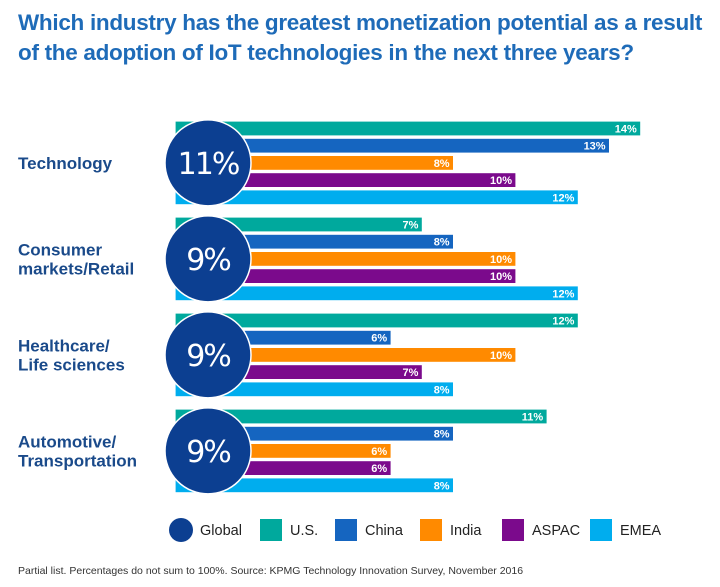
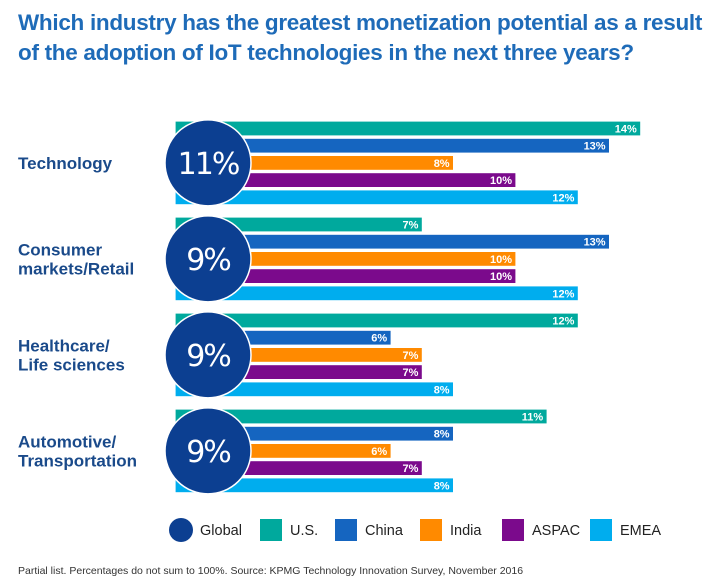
China/Consumer markets/Retail: 8% -> 13%
India/Healthcare/Life sciences: 10% -> 7%
ASPAC/Automotive/Transportation: 6% -> 7%
